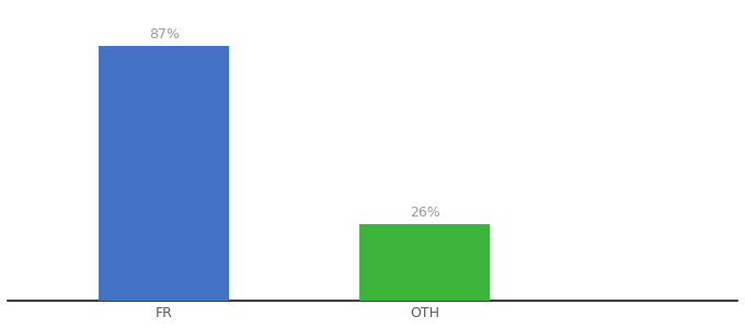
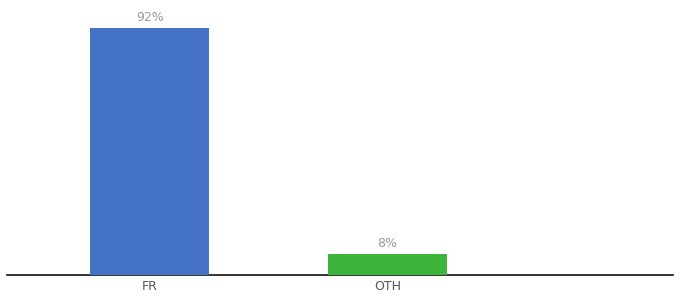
FR: 87% -> 92%
OTH: 26% -> 8%
